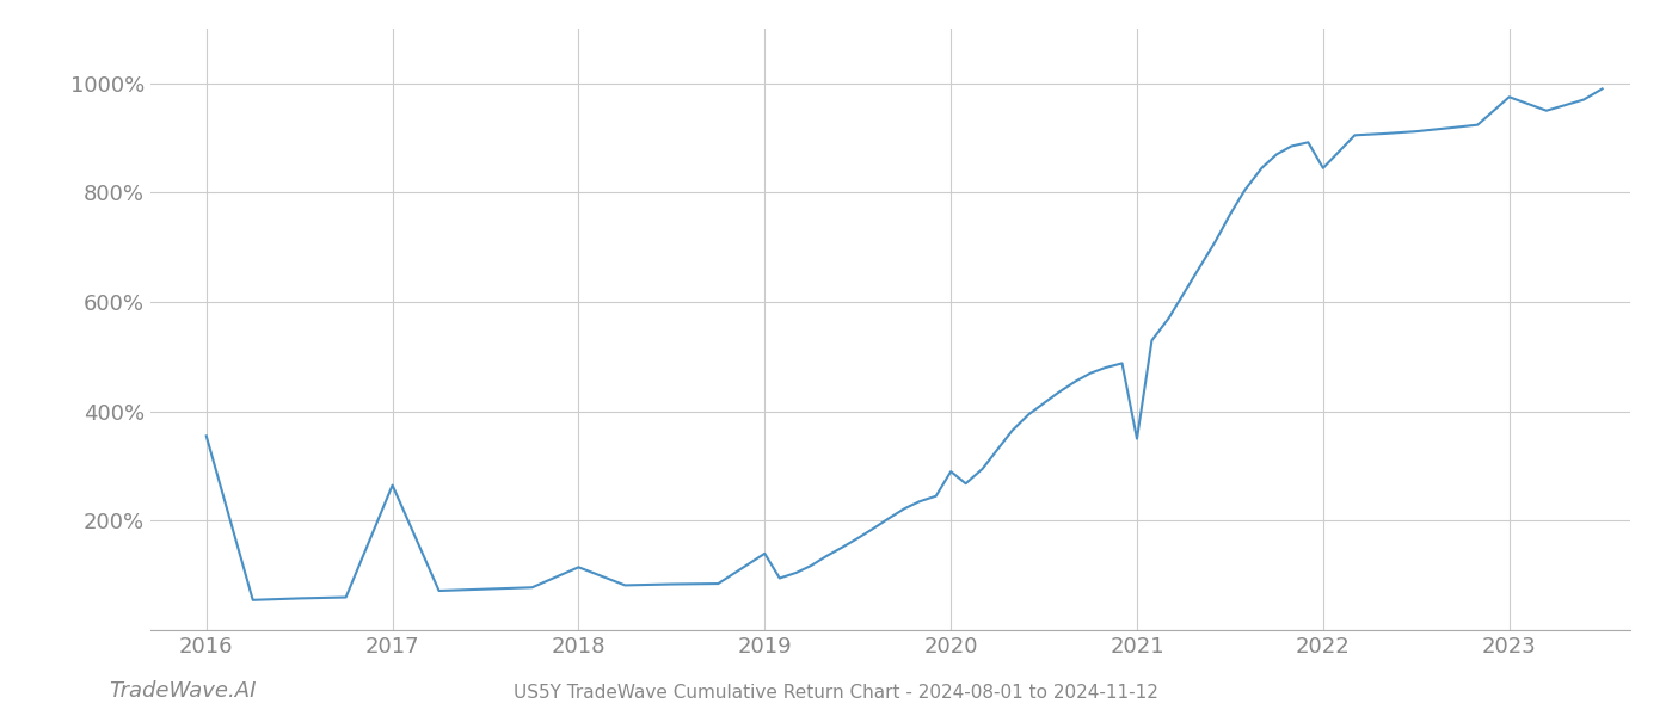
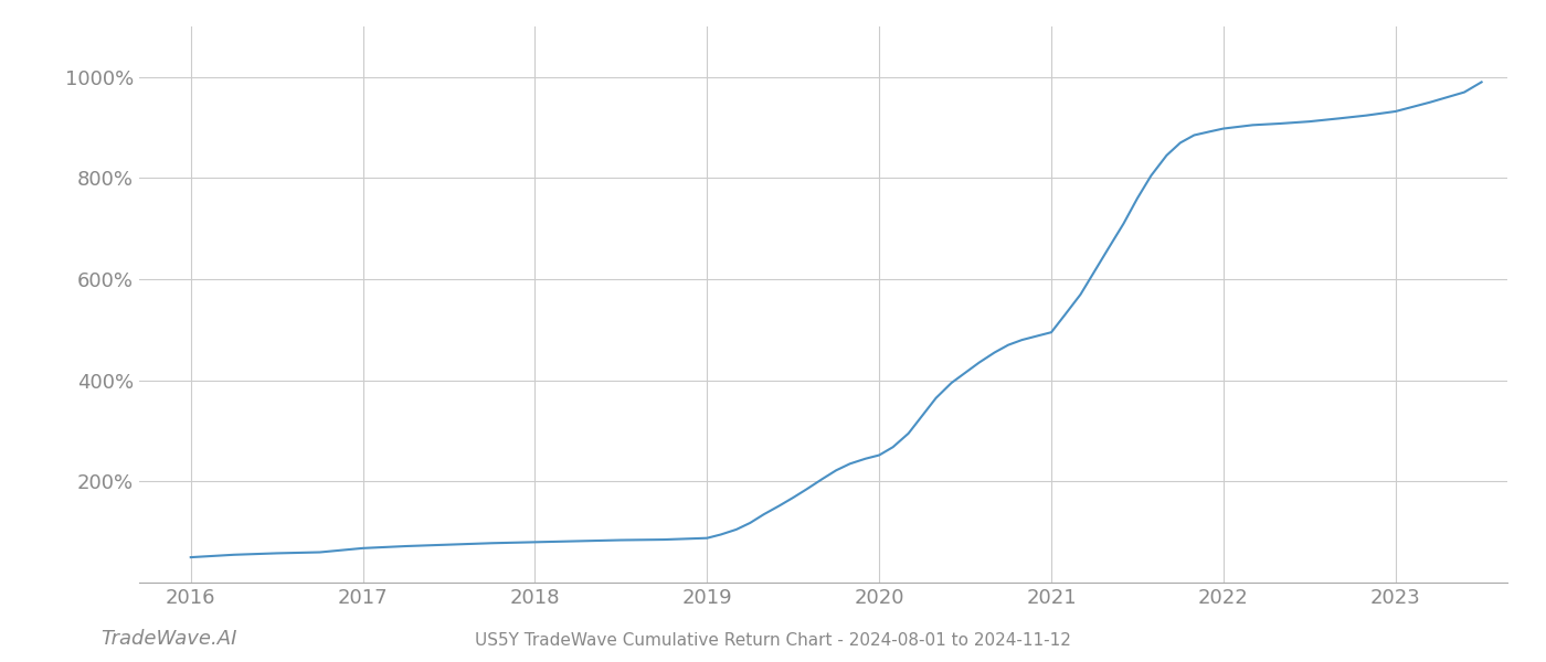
2016: 355% -> 50%
2017: 265% -> 68%
2018: 115% -> 80%
2019: 140% -> 88%
2020: 290% -> 252%
2021: 350% -> 495%
2022: 845% -> 898%
2023: 975% -> 932%
